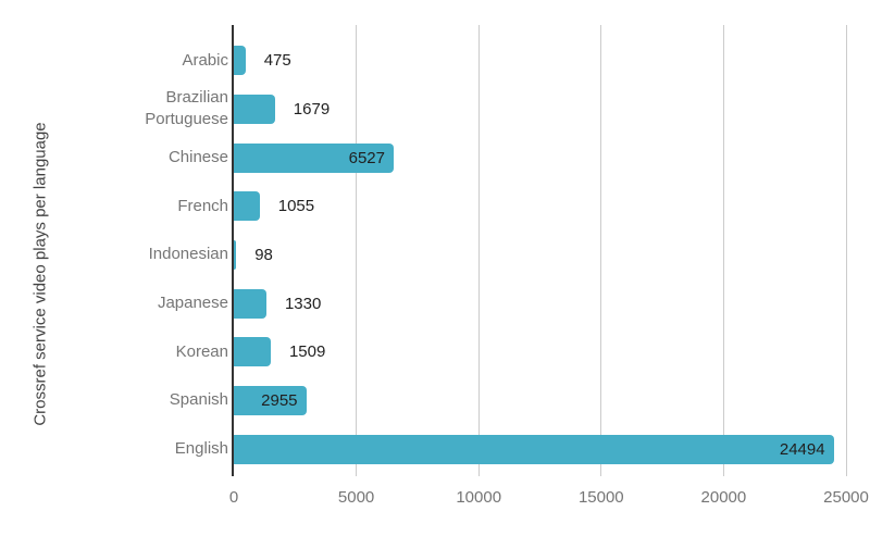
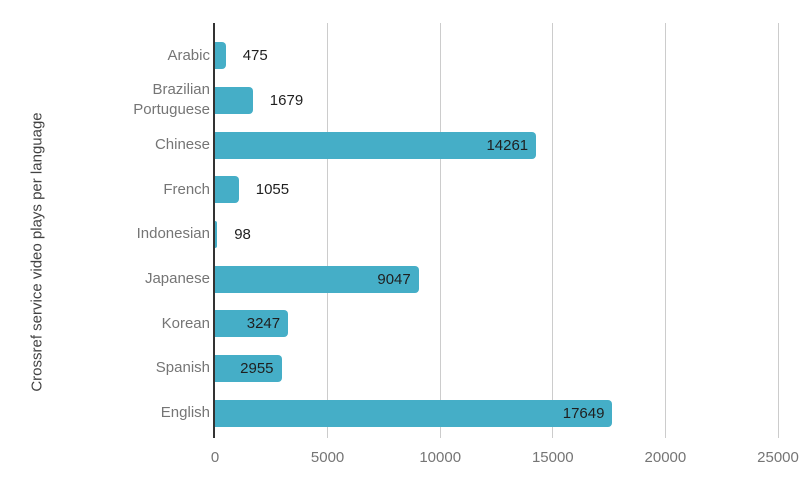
Chinese: 6527 -> 14261
Japanese: 1330 -> 9047
Korean: 1509 -> 3247
English: 24494 -> 17649
